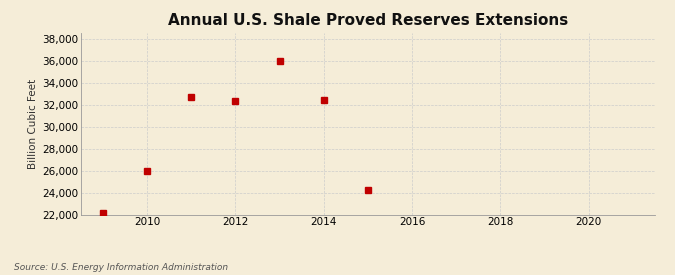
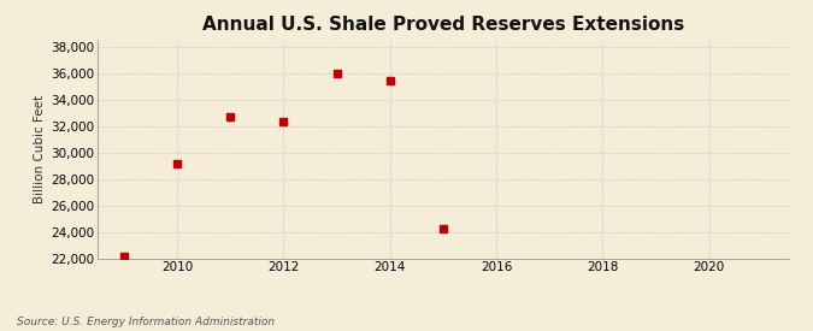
2010: 26,000 -> 29,100
2014: 32,400 -> 35,400
